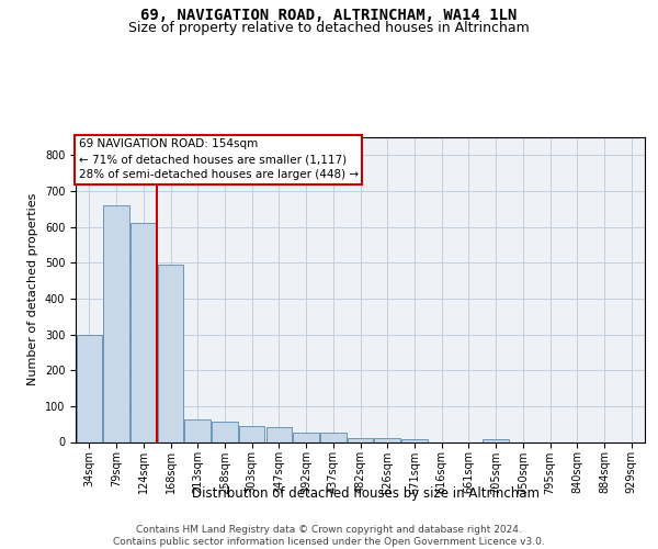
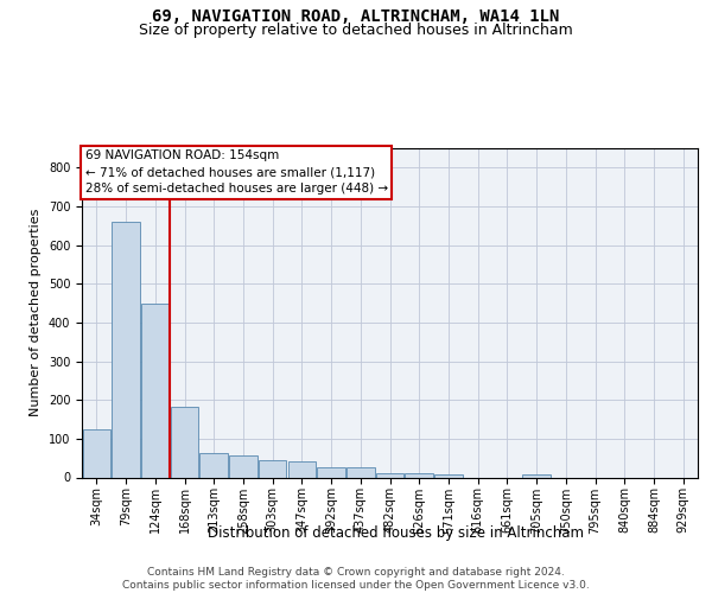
34sqm: 300 -> 125
124sqm: 610 -> 450
168sqm: 495 -> 183
